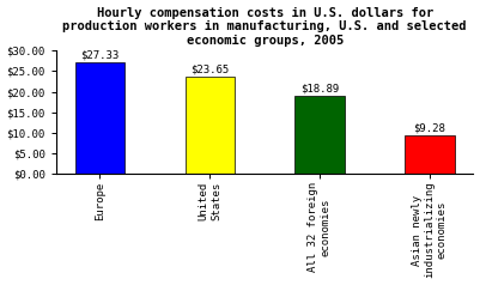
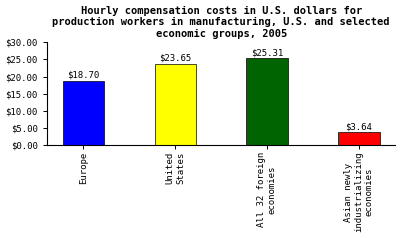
Europe: $27.33 -> $18.70
All 32 foreign economies: $18.89 -> $25.31
Asian newly industrializing economies: $9.28 -> $3.64
